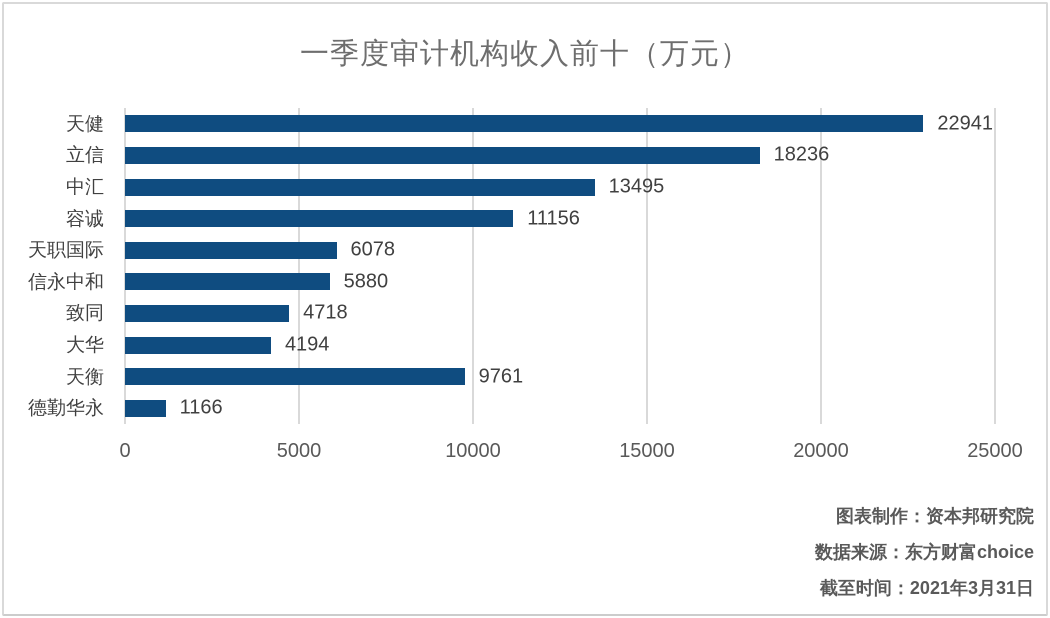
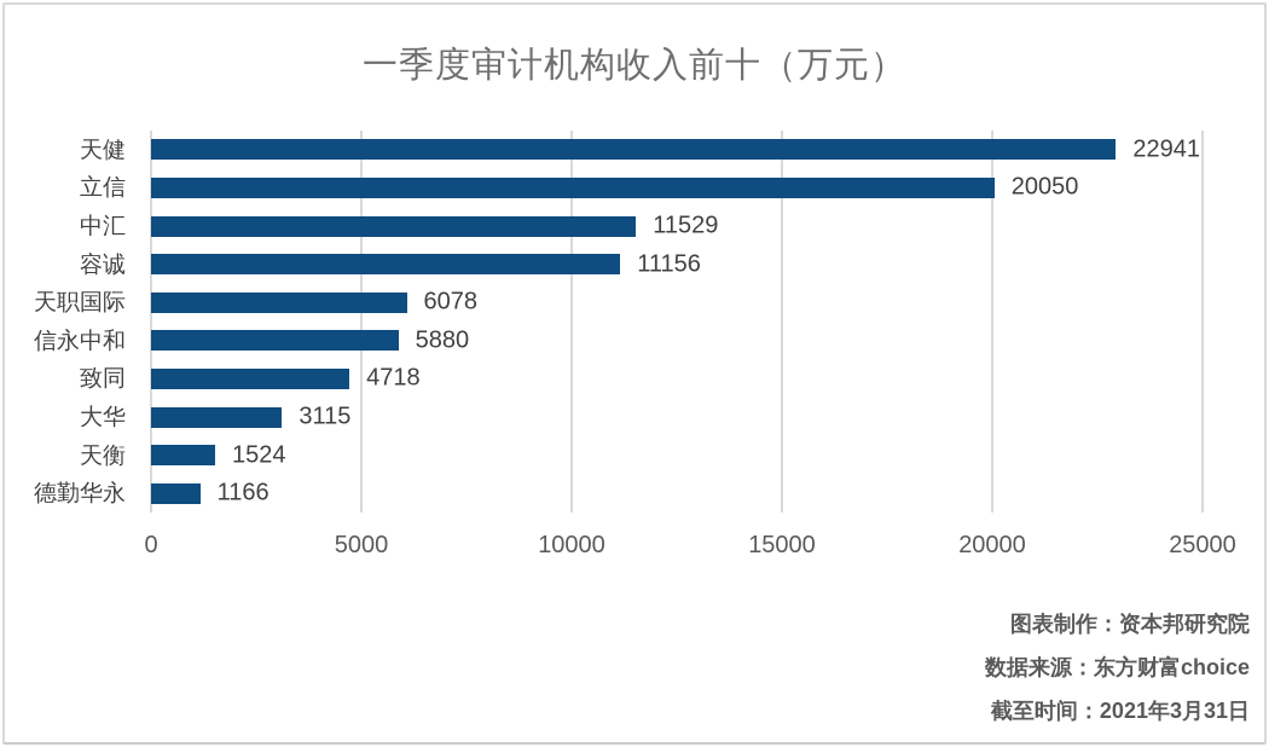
立信: 18236 -> 20050
中汇: 13495 -> 11529
大华: 4194 -> 3115
天衡: 9761 -> 1524
